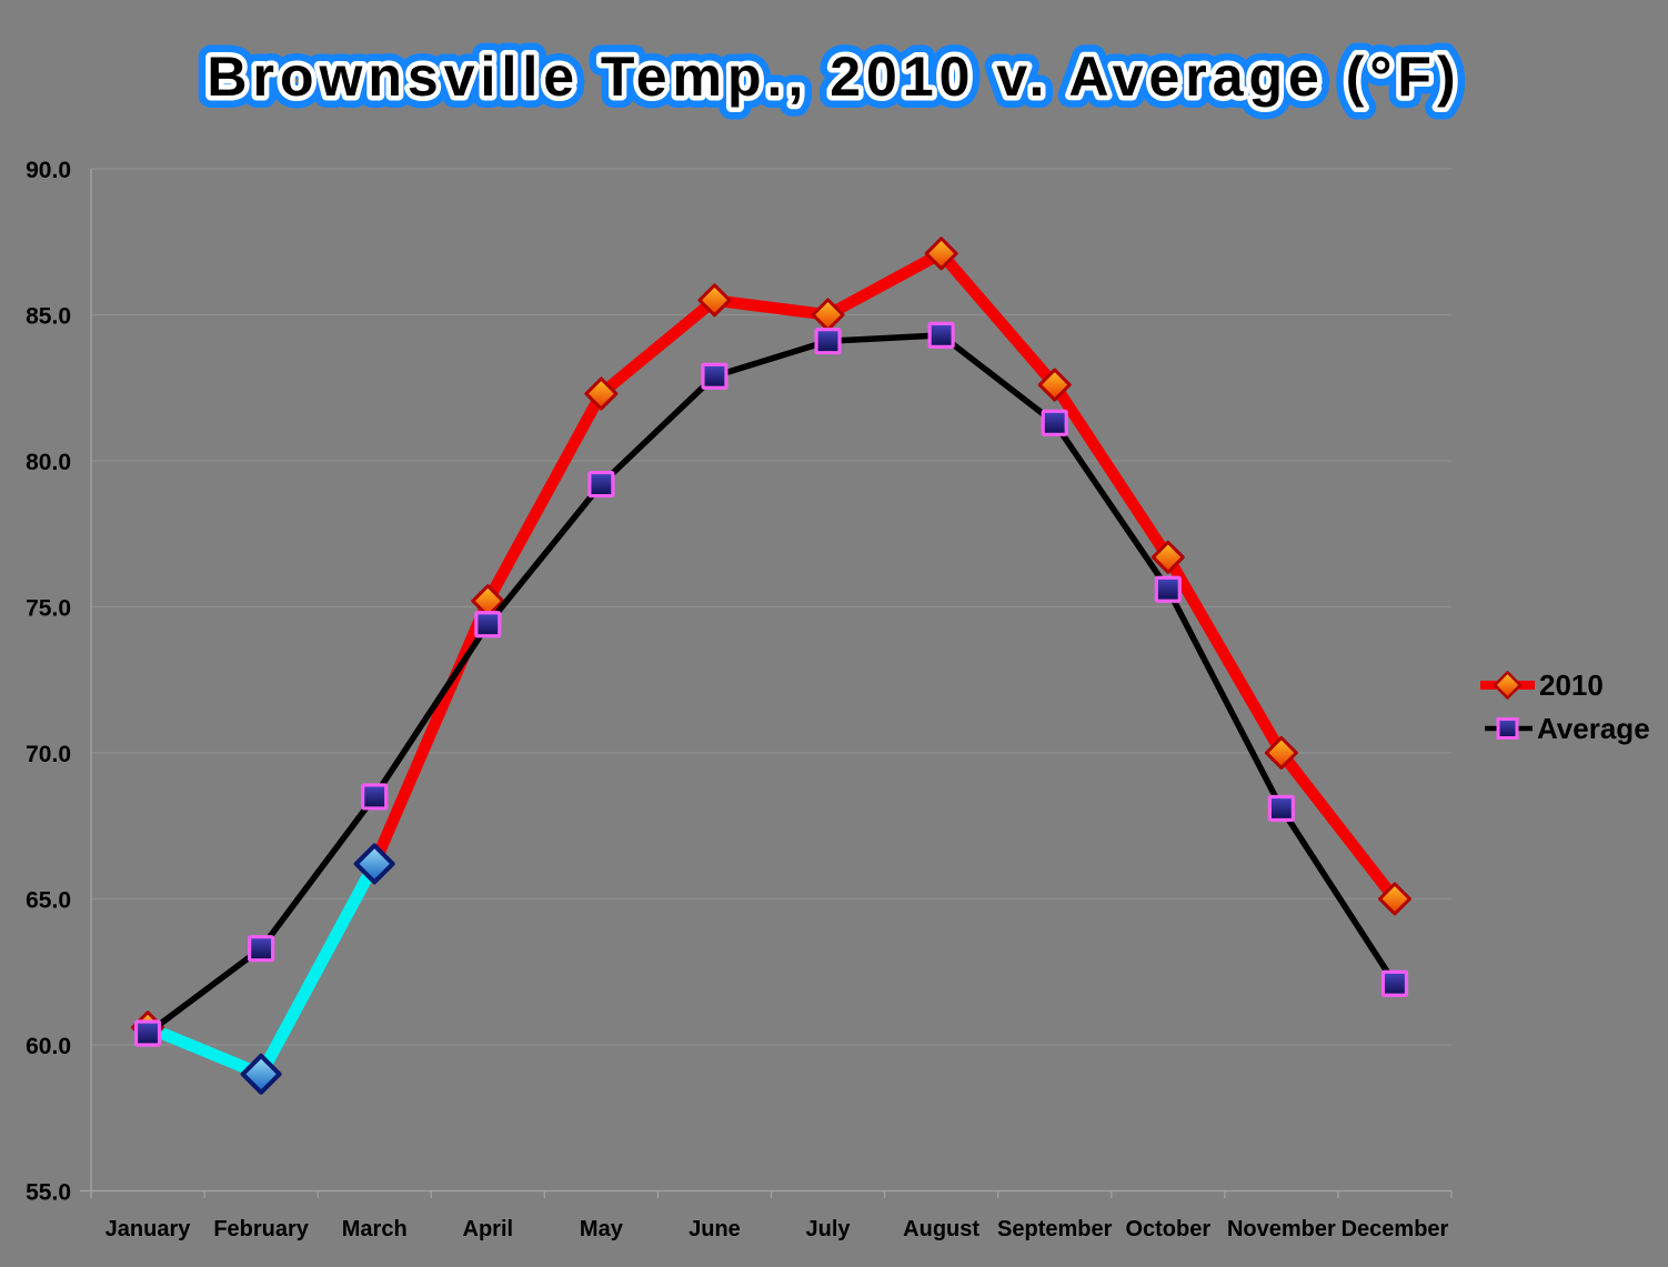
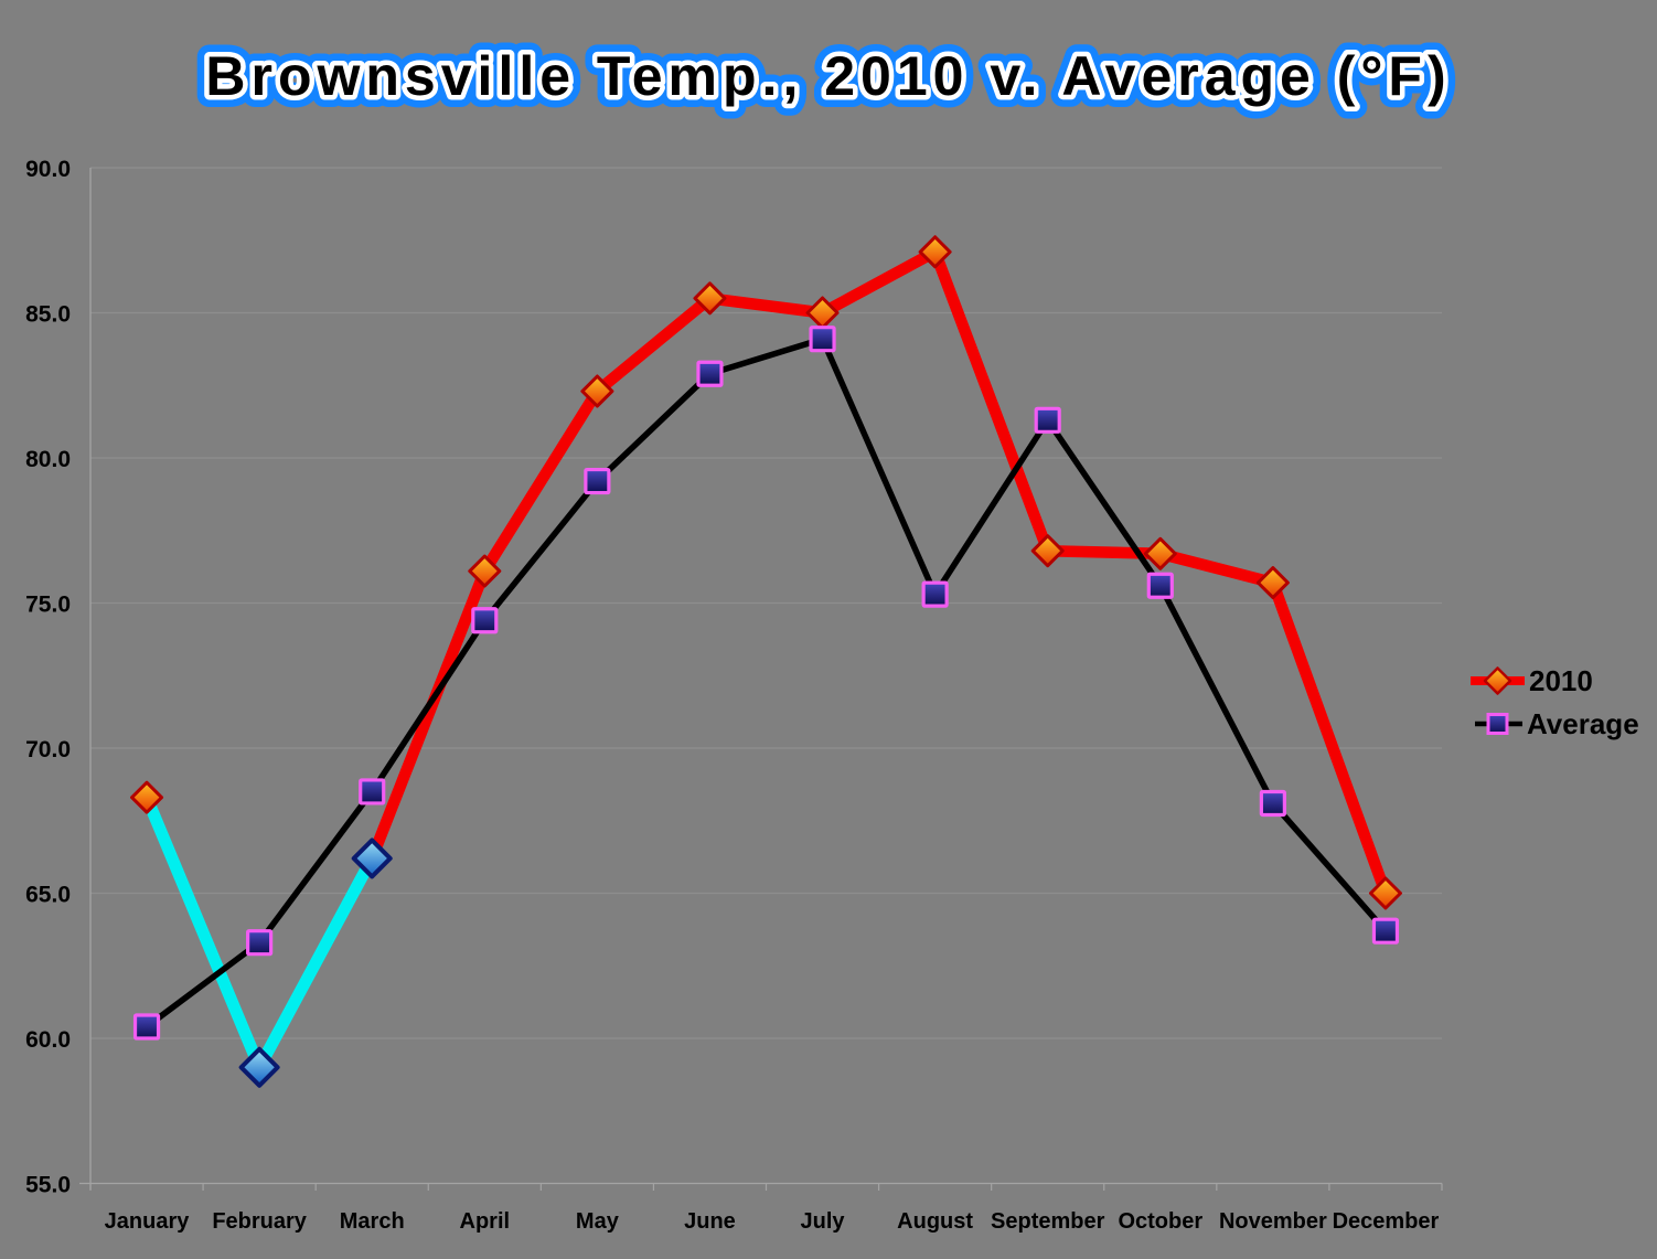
2010/January: 60.6 -> 68.3
2010/April: 75.2 -> 76.1
Average/August: 84.3 -> 75.3
2010/September: 82.6 -> 76.8
2010/November: 70.0 -> 75.7
Average/December: 62.1 -> 63.7
